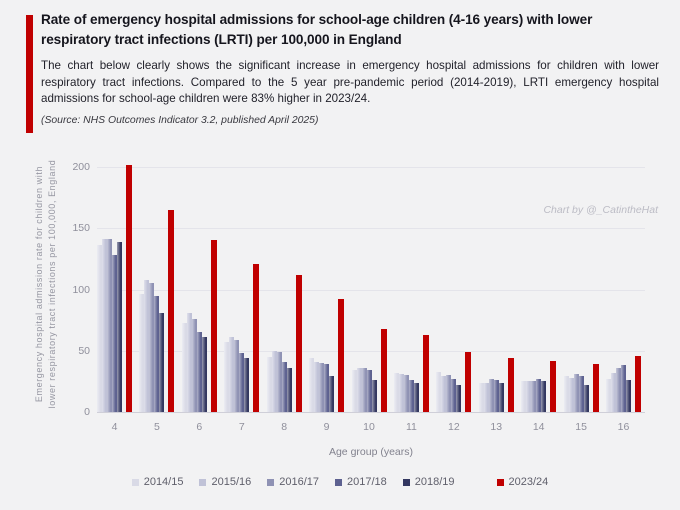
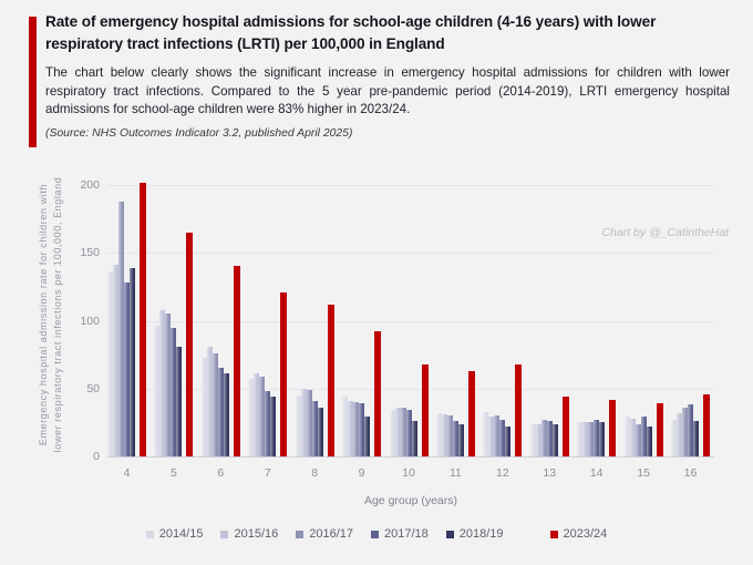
2016/17/4: 141 -> 188
2023/24/12: 49 -> 68
2016/17/15: 31 -> 24
